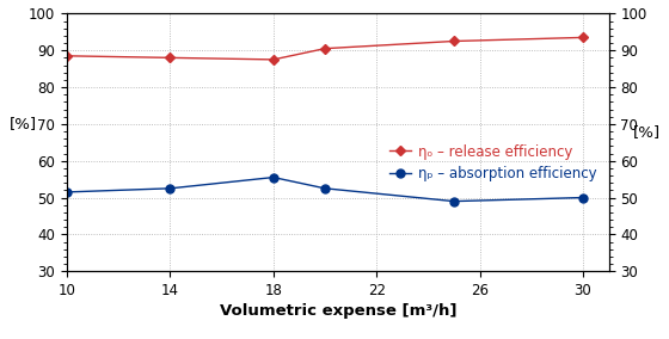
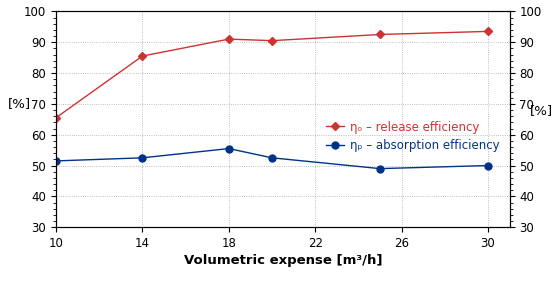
ηₒ – release efficiency/10: 88.5 -> 65.5
ηₒ – release efficiency/14: 88.0 -> 85.5
ηₒ – release efficiency/18: 87.5 -> 91.0
